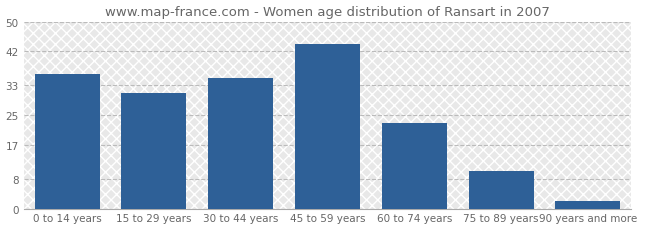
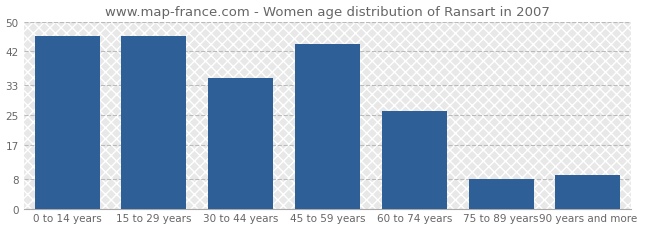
0 to 14 years: 36 -> 46
15 to 29 years: 31 -> 46
60 to 74 years: 23 -> 26
75 to 89 years: 10 -> 8
90 years and more: 2 -> 9
